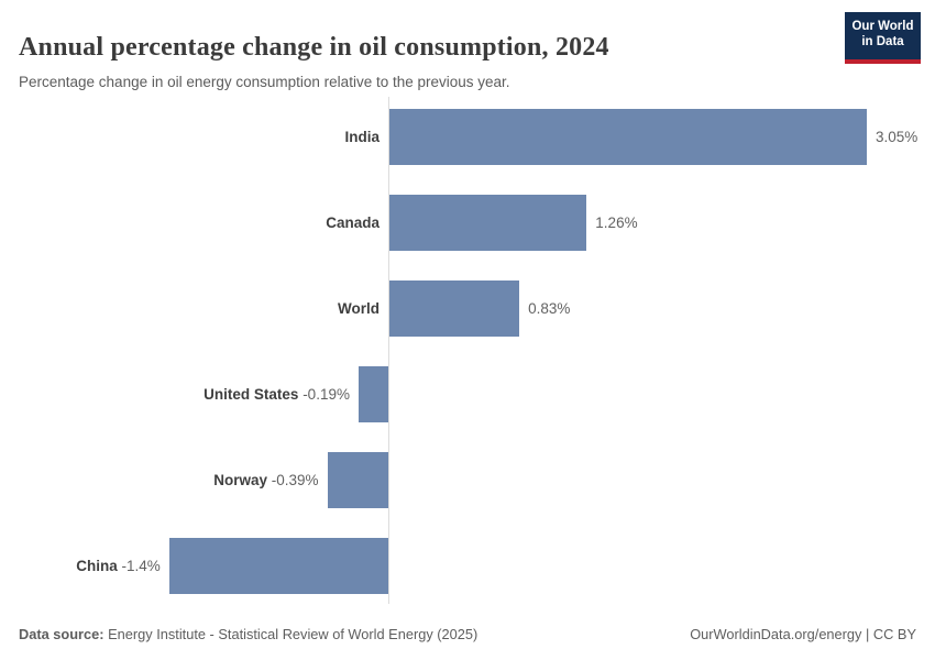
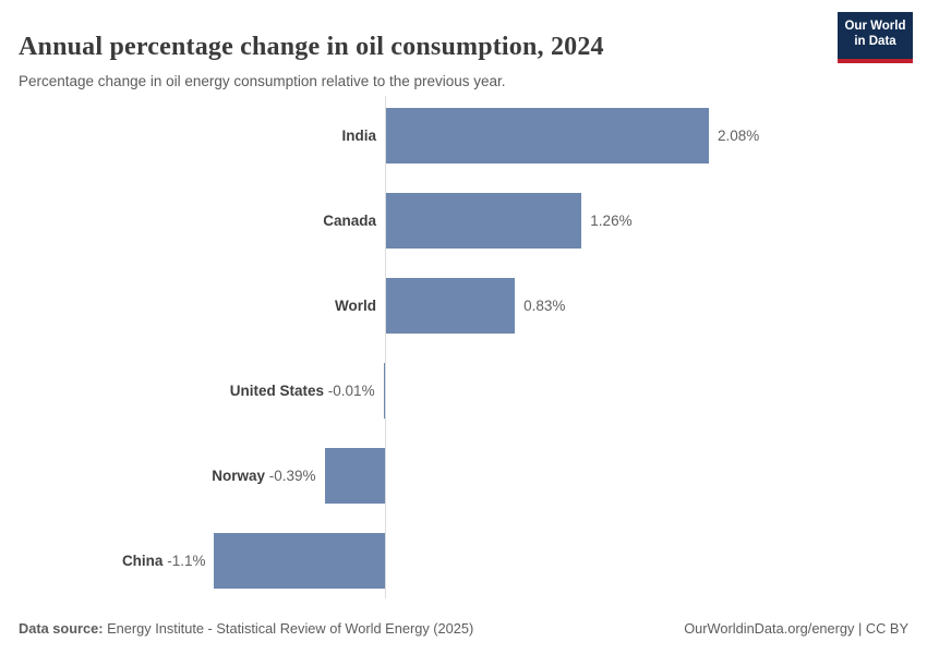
India: 3.05% -> 2.08%
United States: -0.19% -> -0.01%
China: -1.4% -> -1.1%
